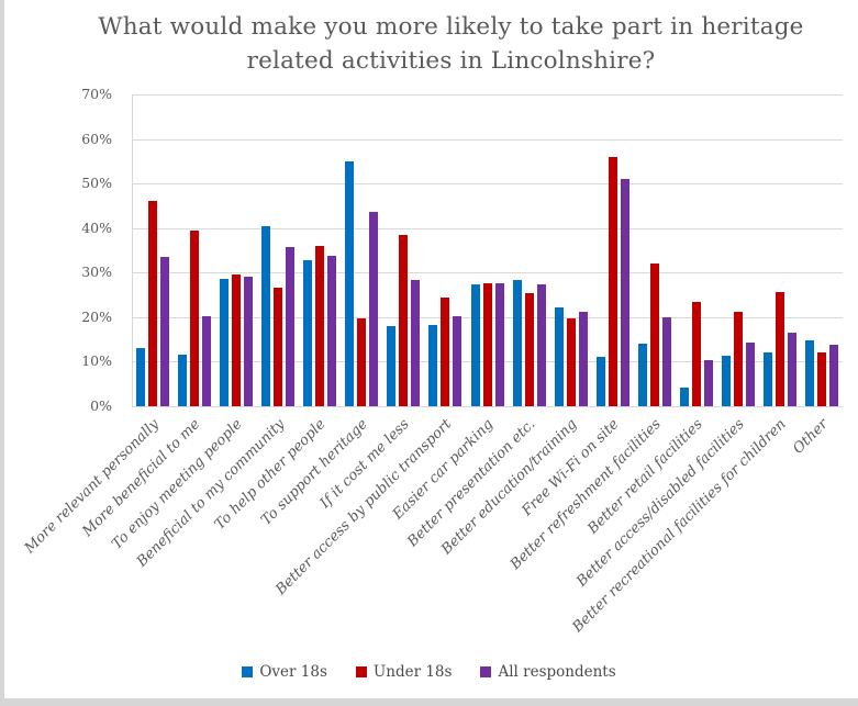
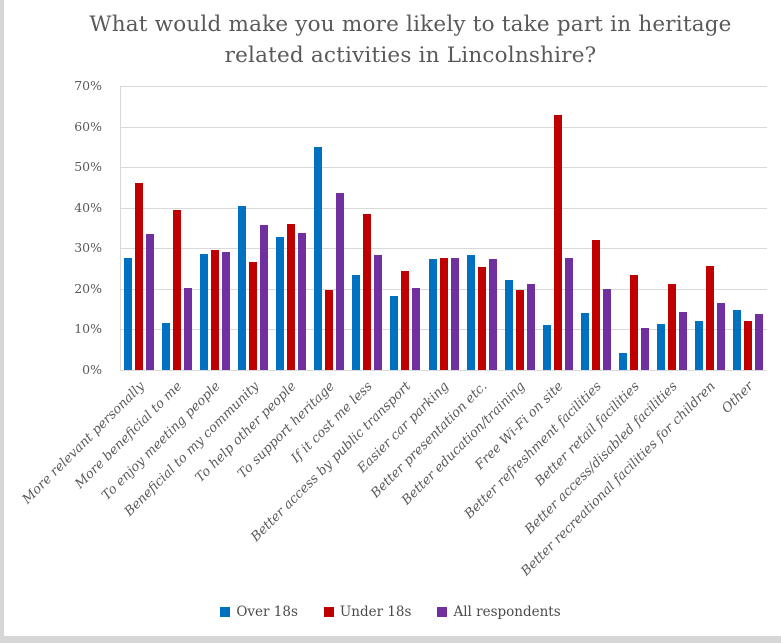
Over 18s/More relevant personally: 13% -> 28%
Over 18s/If it cost me less: 18% -> 24%
Under 18s/Free Wi-Fi on site: 56% -> 63%
All respondents/Free Wi-Fi on site: 51% -> 28%
